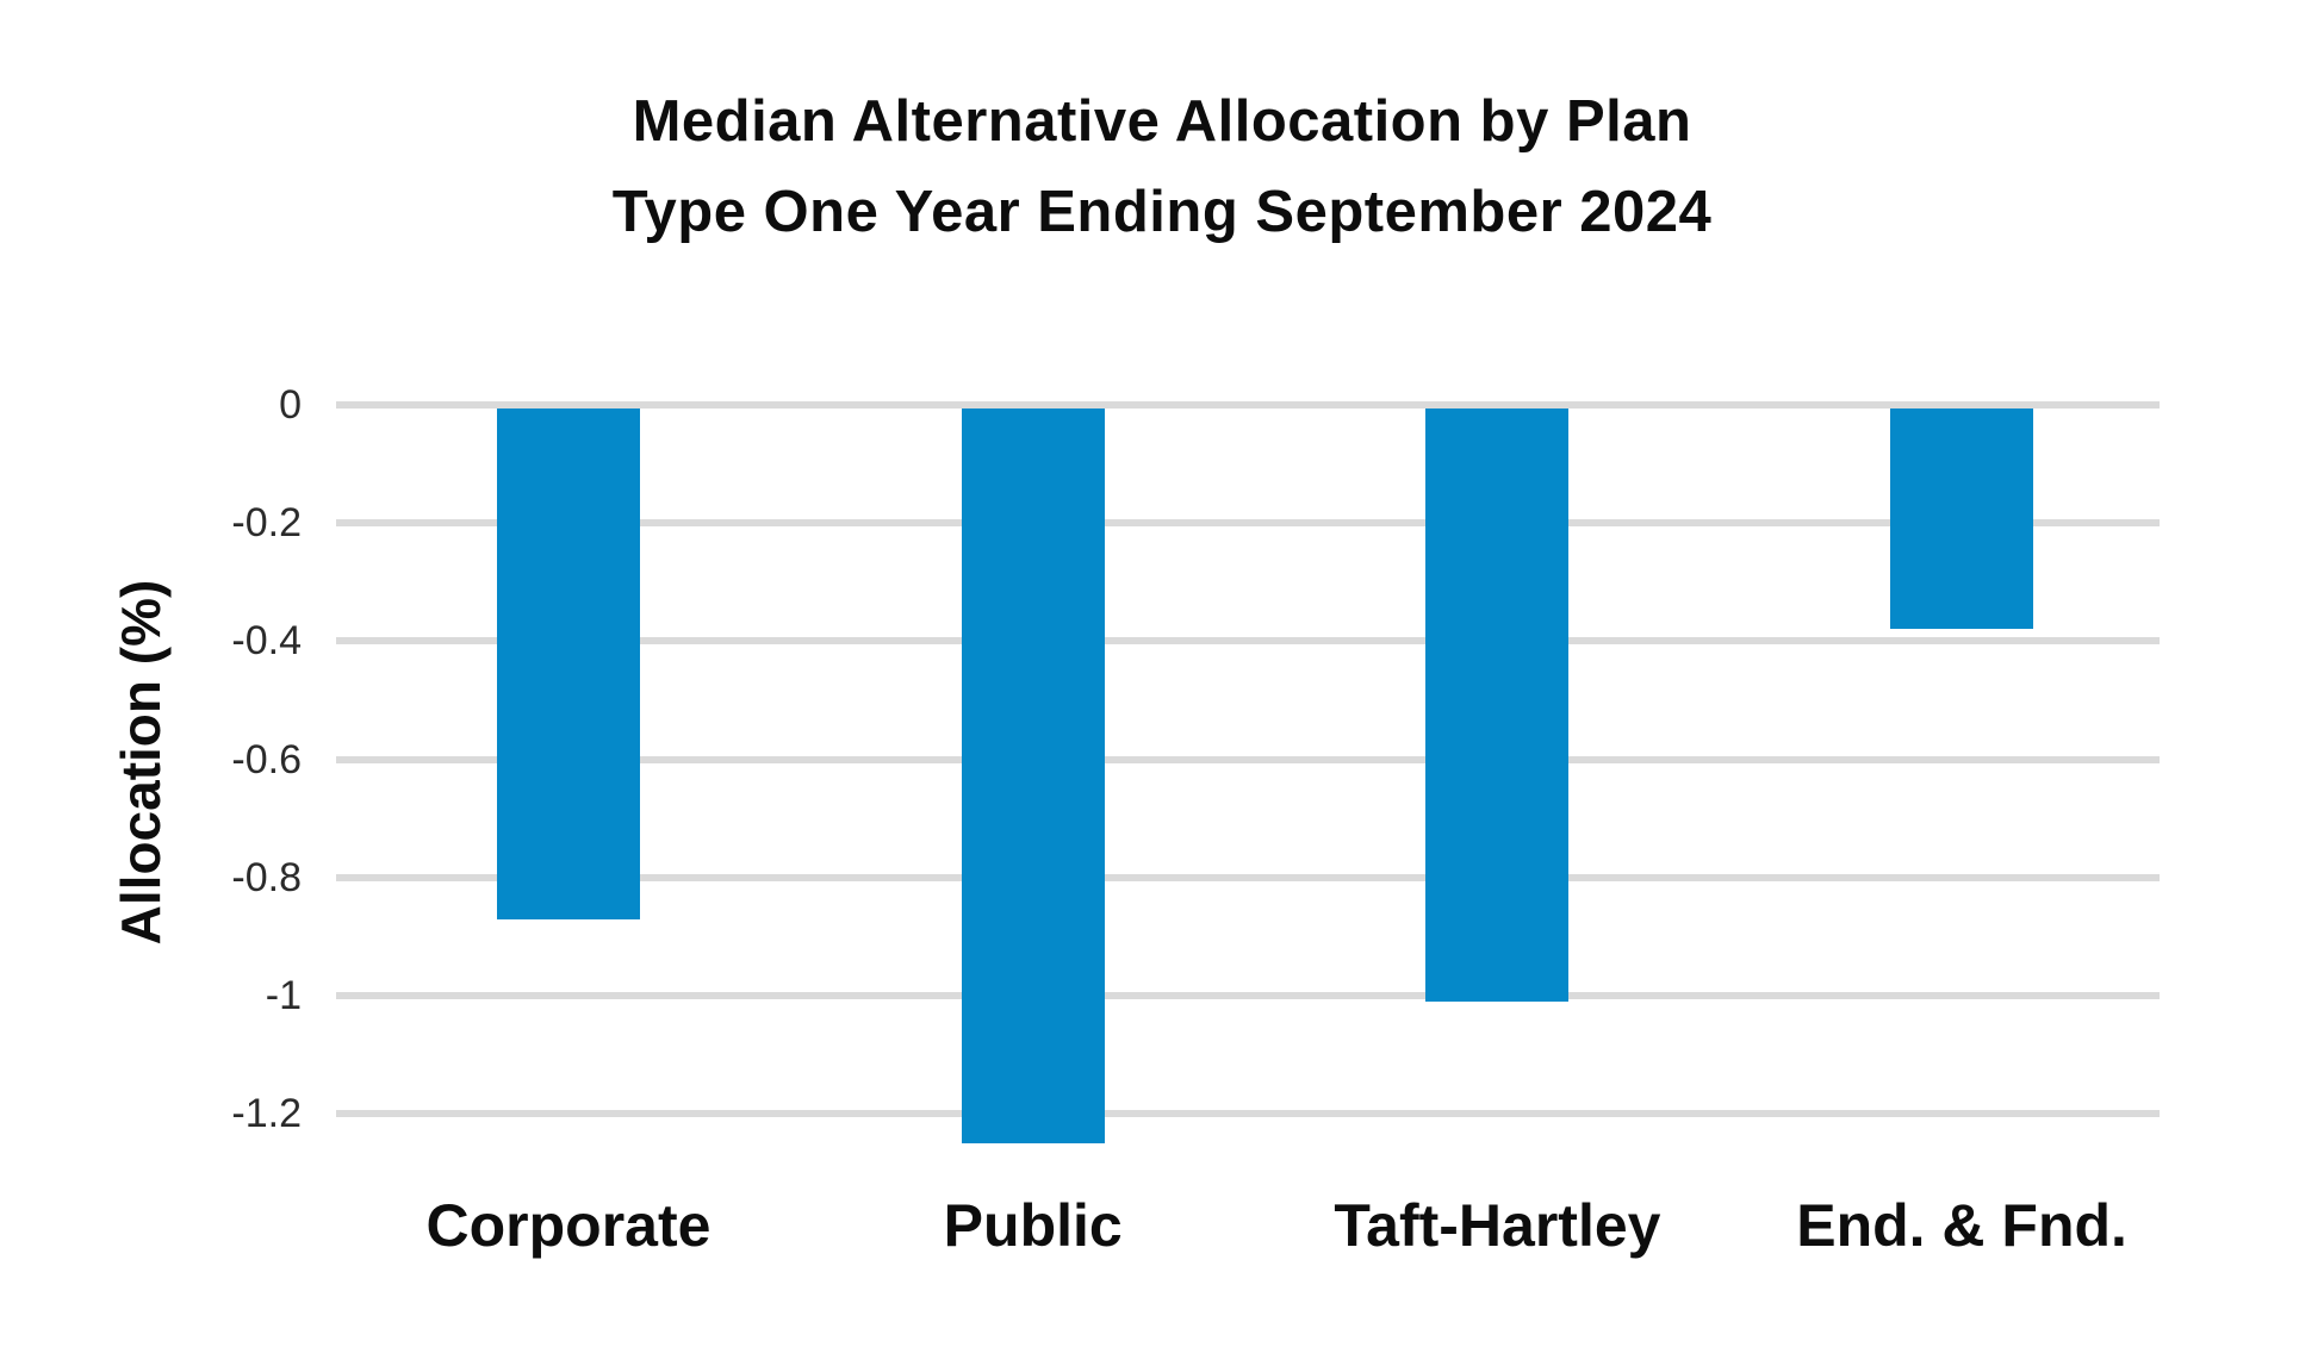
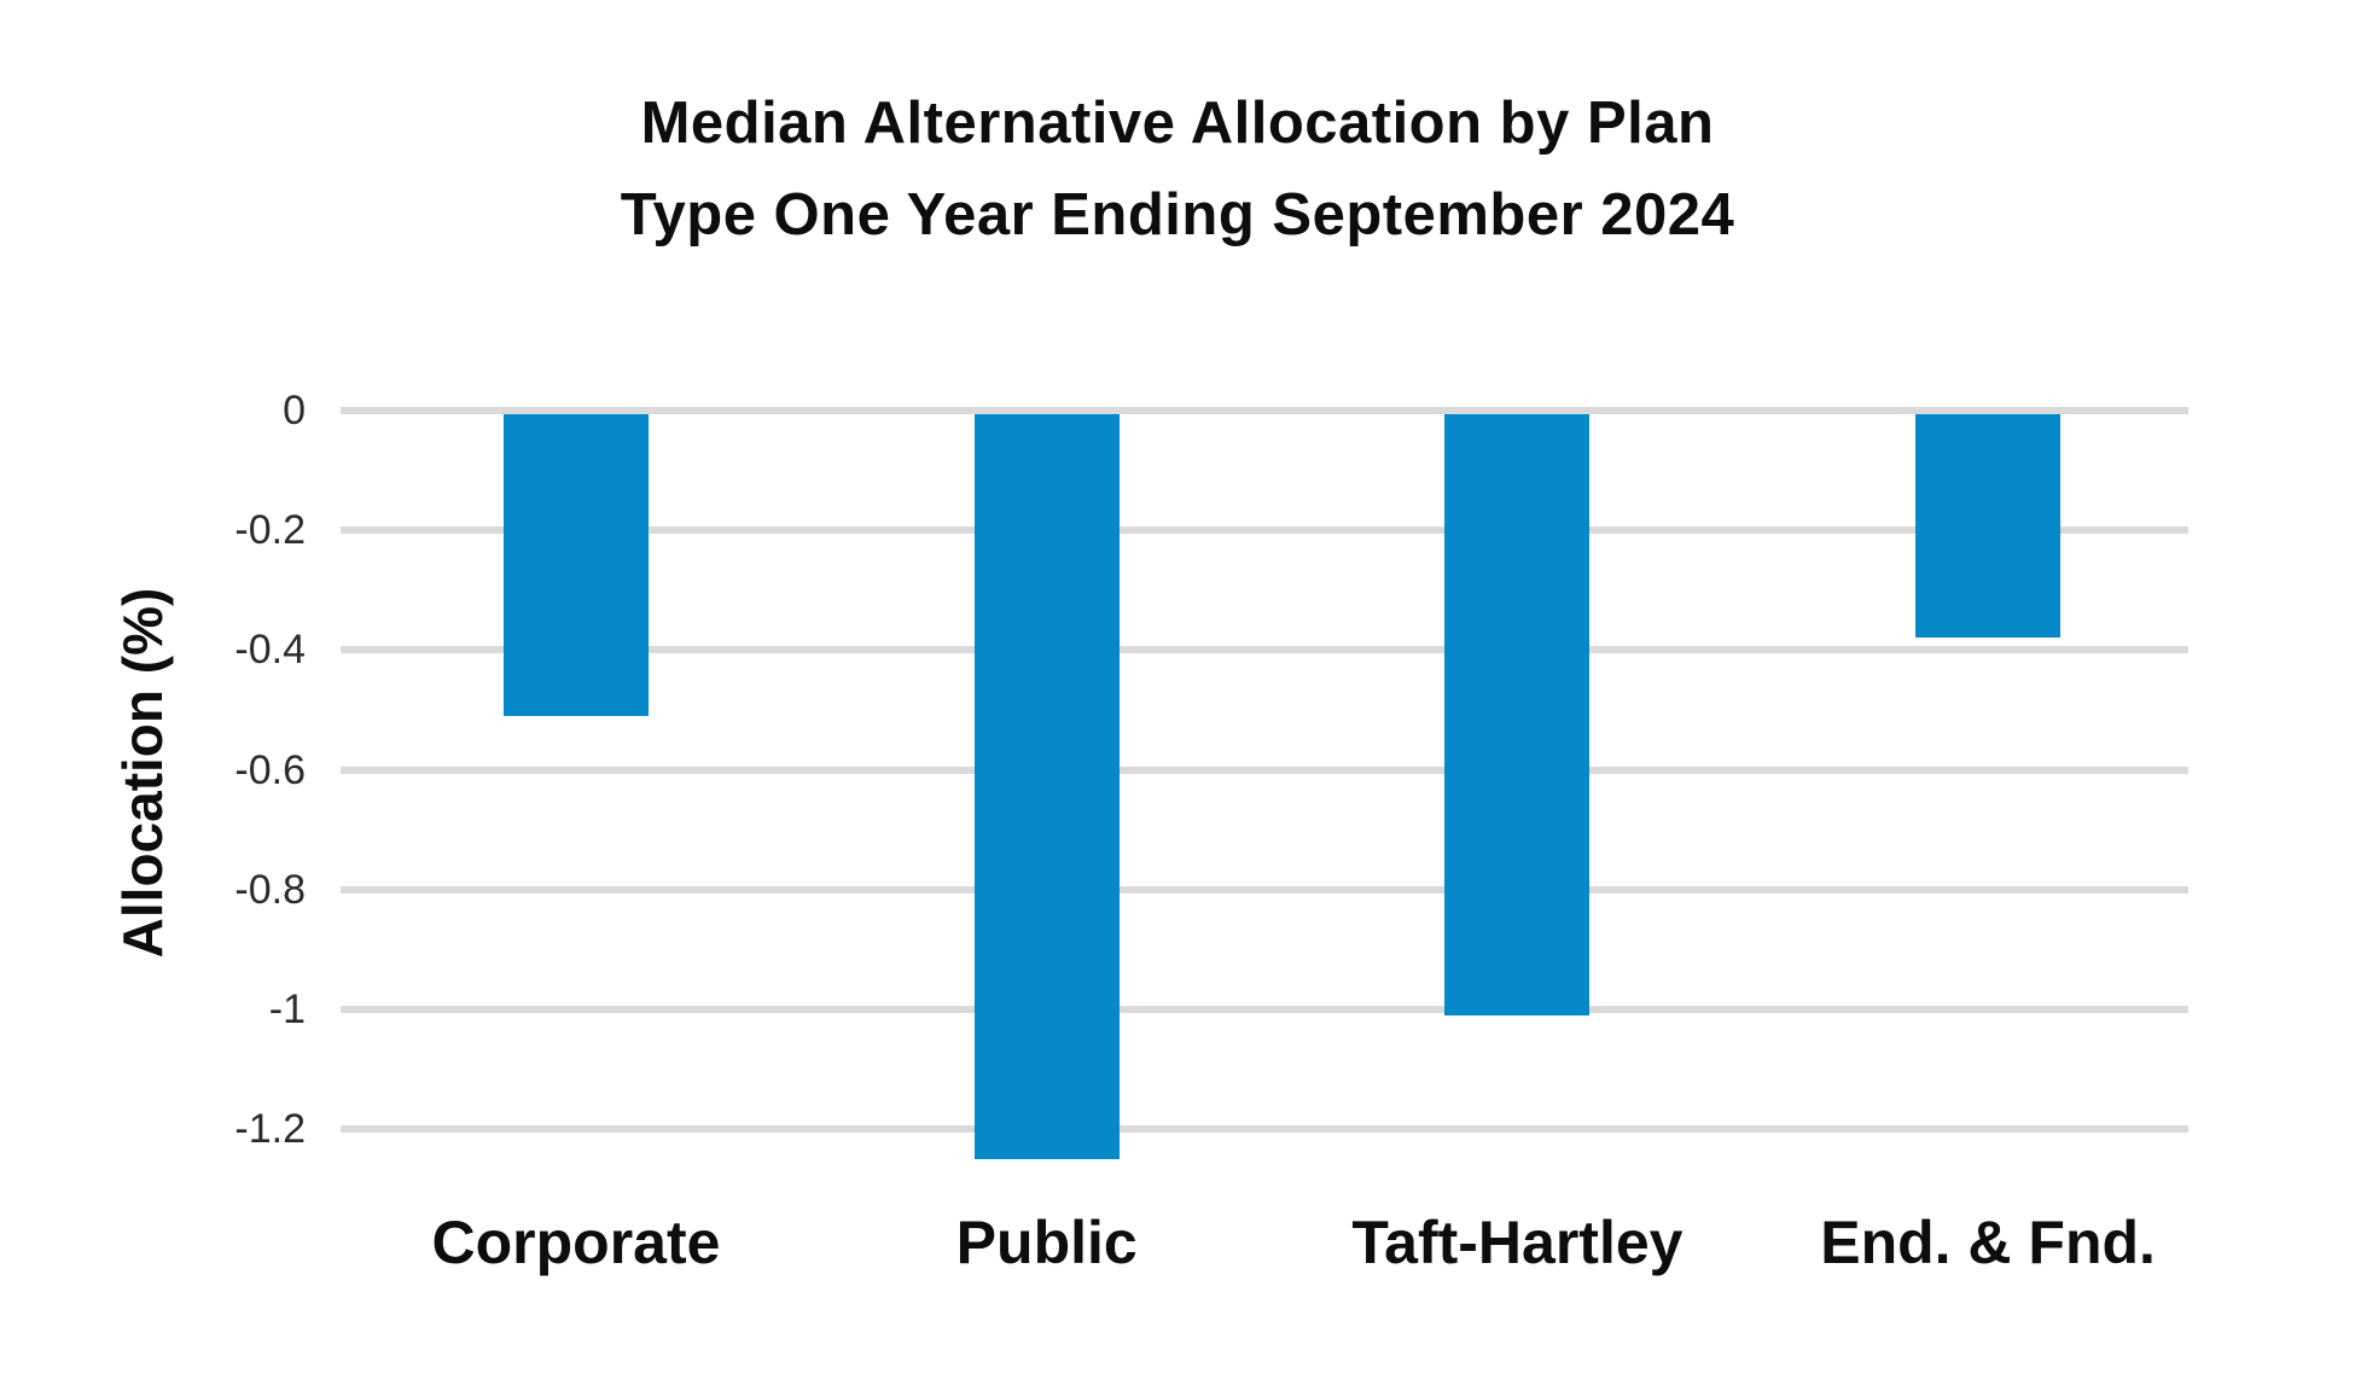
Corporate: -0.87 -> -0.51
